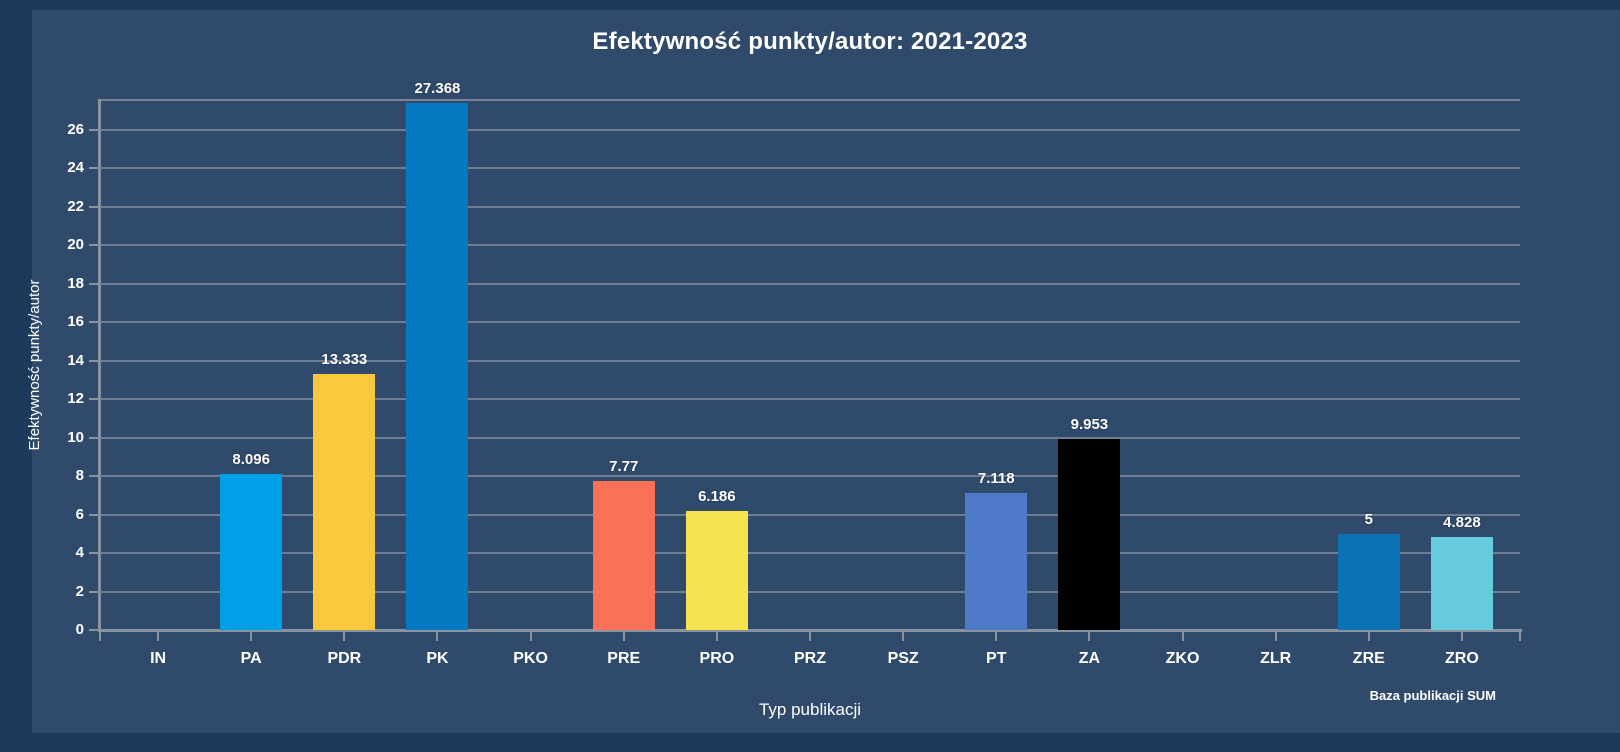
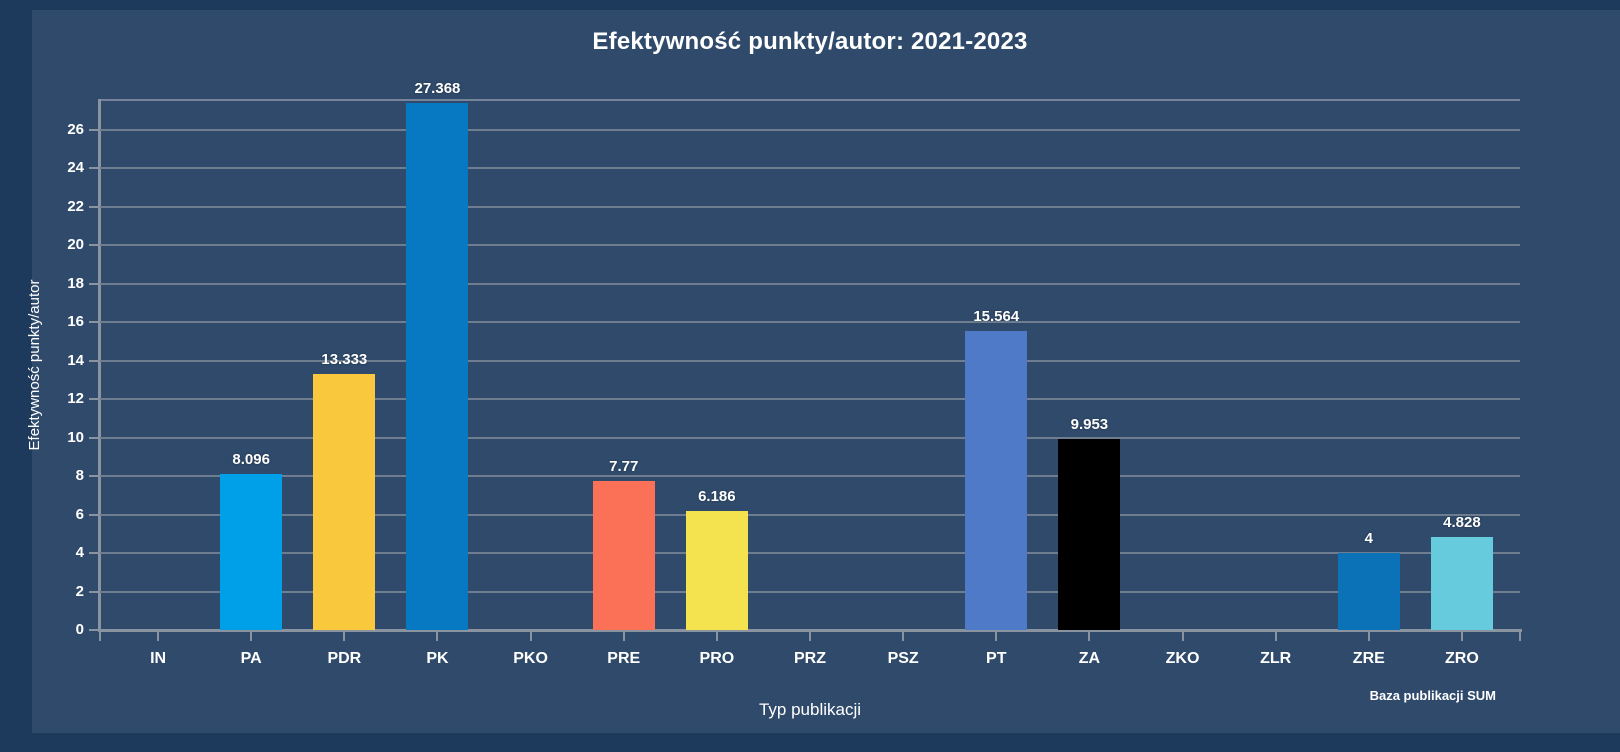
PT: 7.118 -> 15.564
ZRE: 5 -> 4
